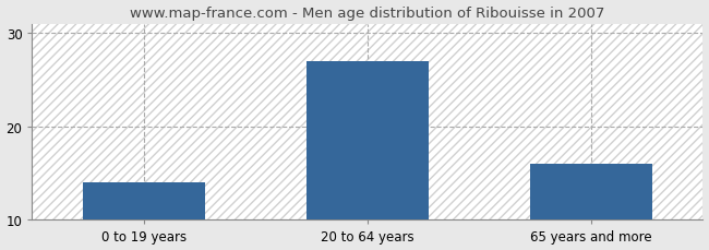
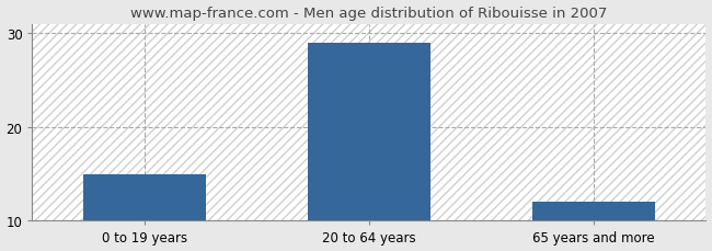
0 to 19 years: 14 -> 15
20 to 64 years: 27 -> 29
65 years and more: 16 -> 12
